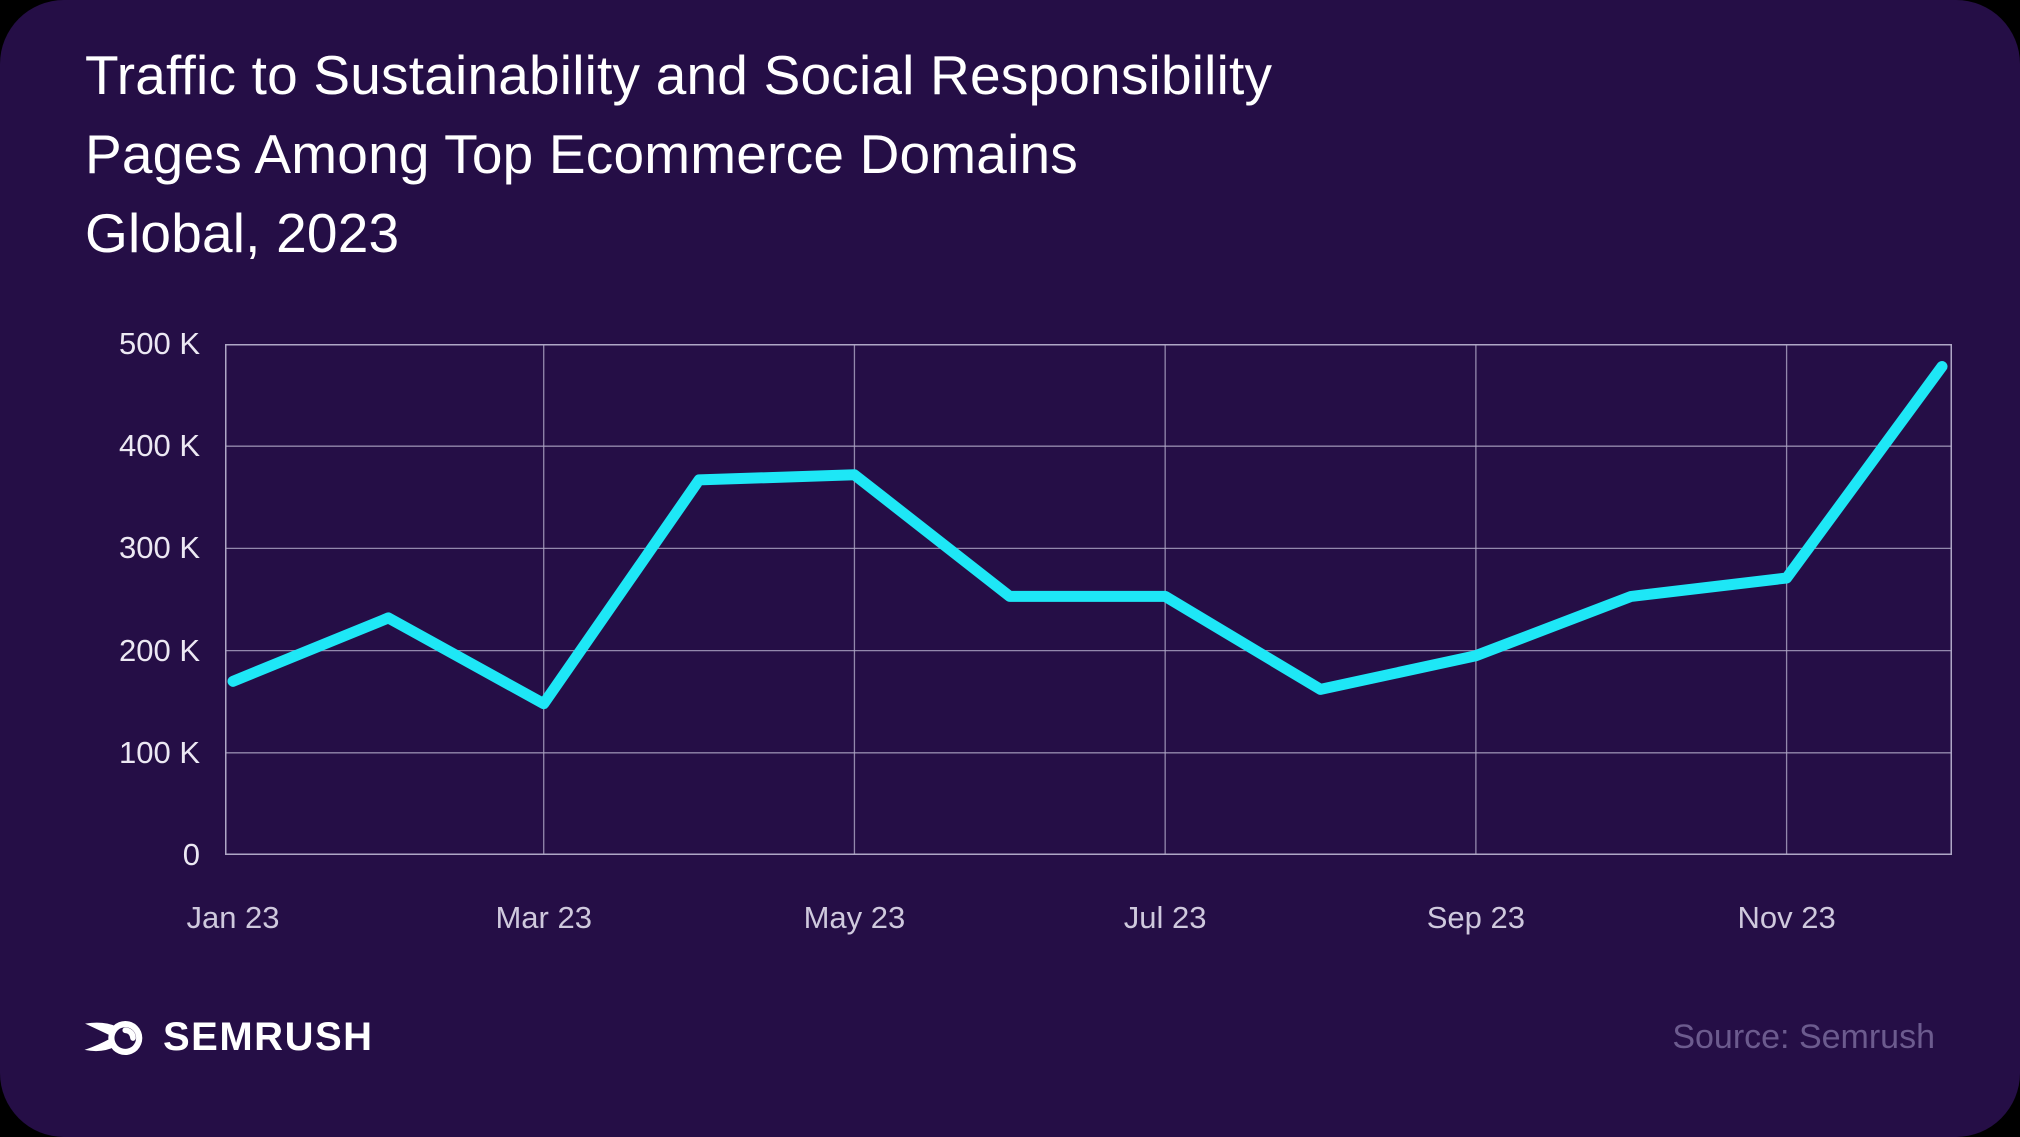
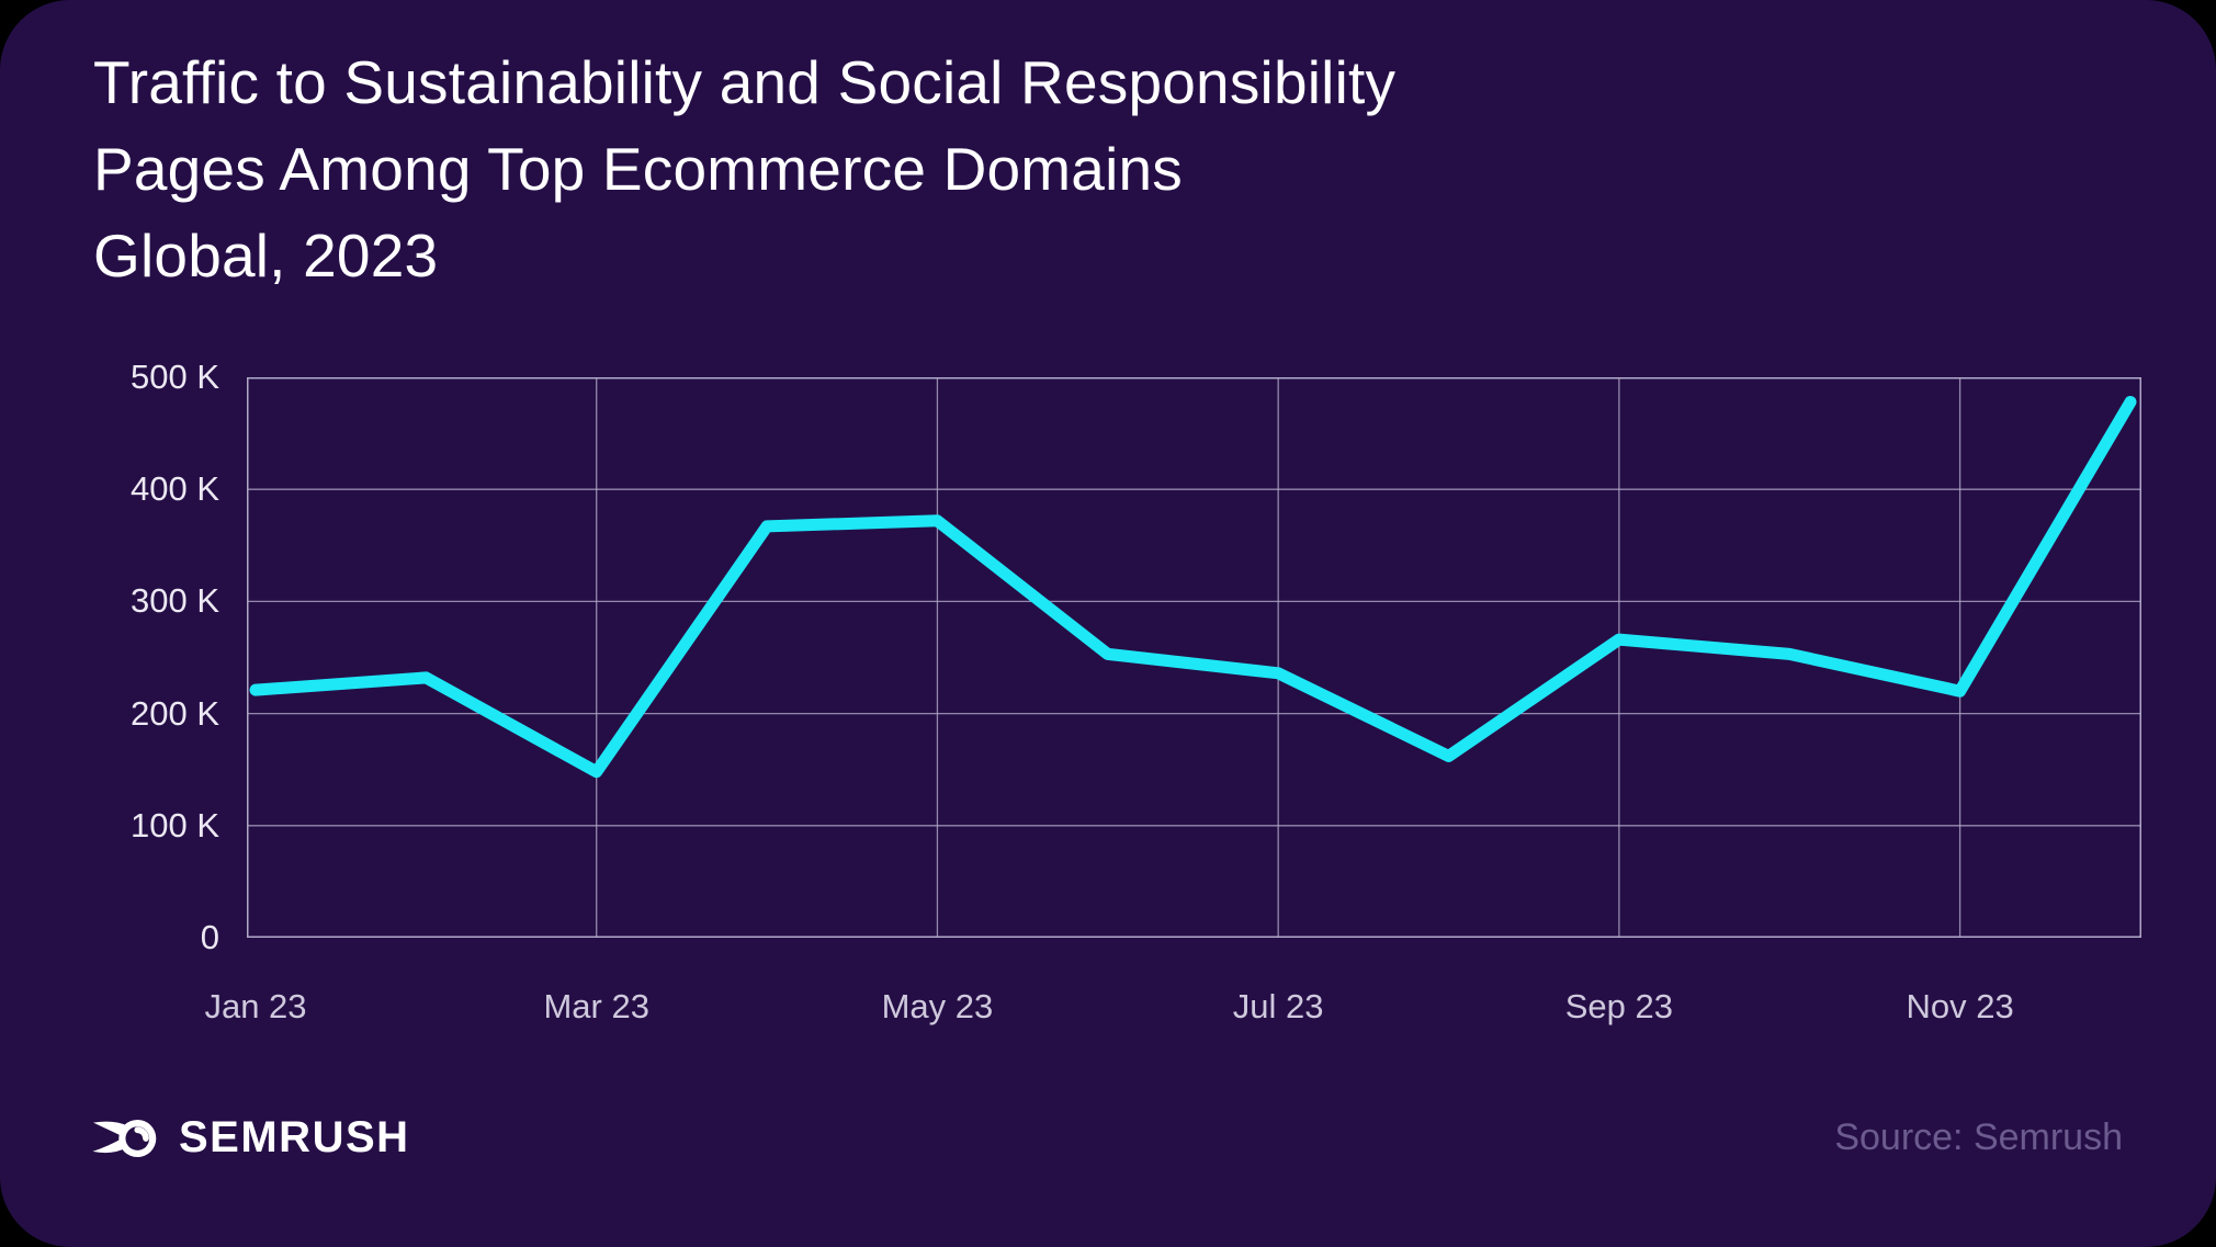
Jan 23: 170K -> 221K
Jul 23: 253K -> 236K
Sep 23: 195K -> 266K
Nov 23: 271K -> 220K
